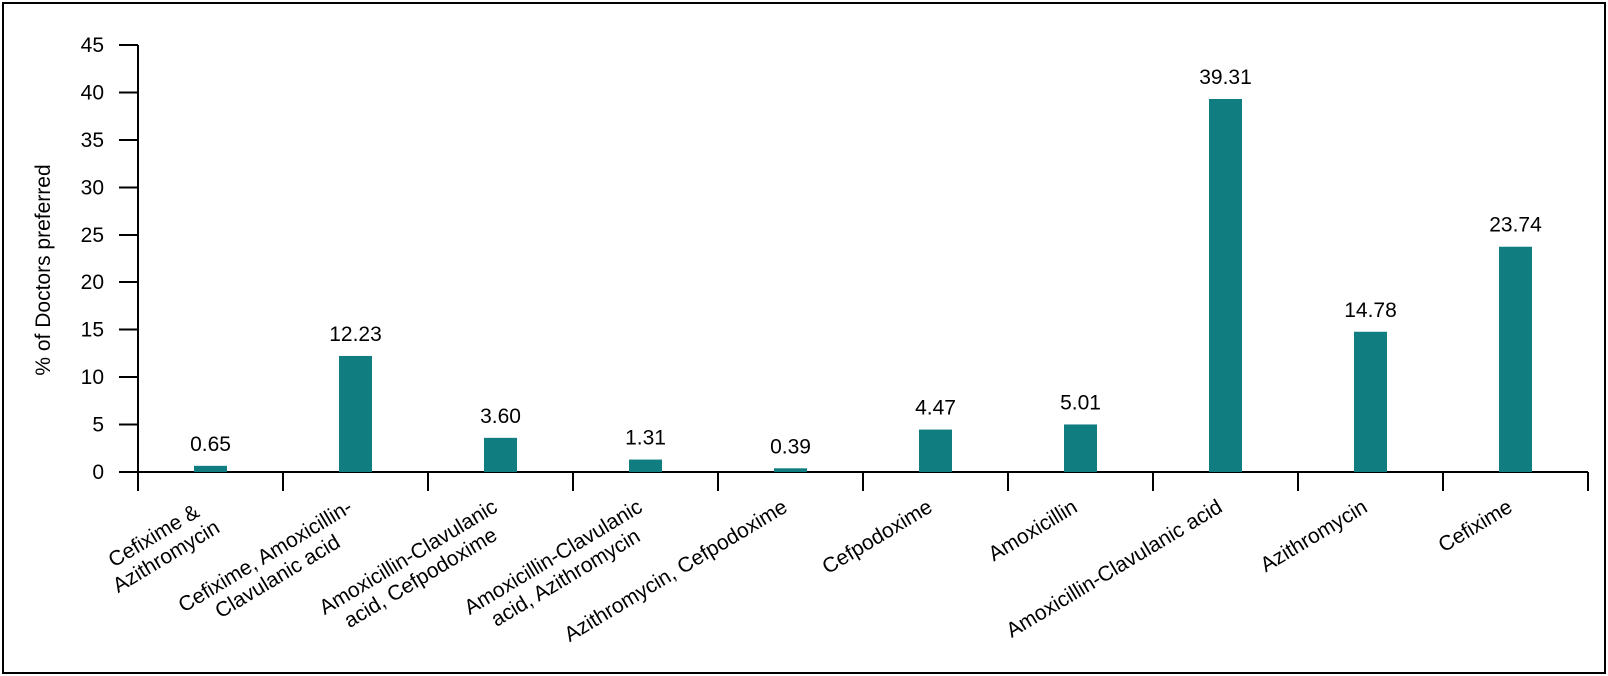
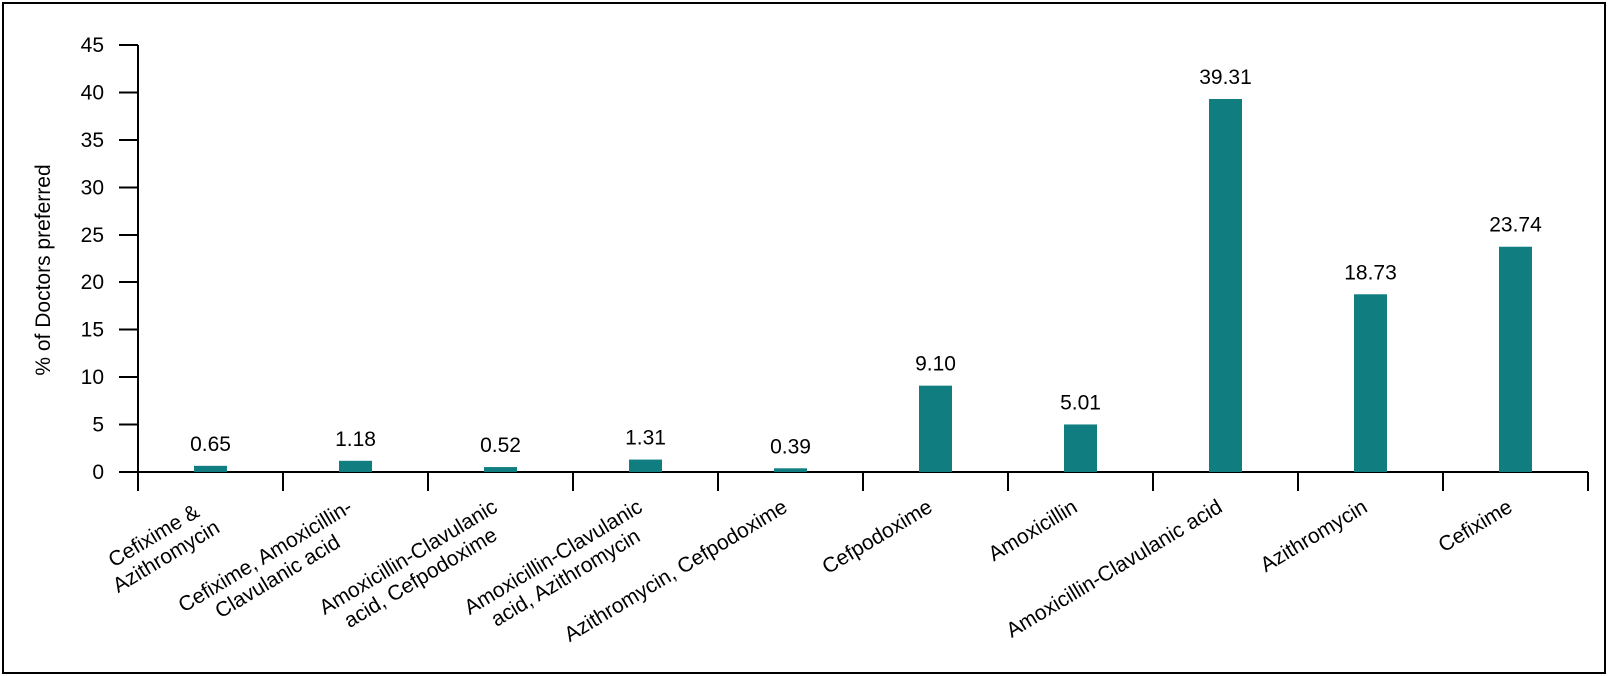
Cefixime, Amoxicillin- Clavulanic acid: 12.23 -> 1.18
Amoxicillin-Clavulanic acid, Cefpodoxime: 3.60 -> 0.52
Cefpodoxime: 4.47 -> 9.10
Azithromycin: 14.78 -> 18.73
